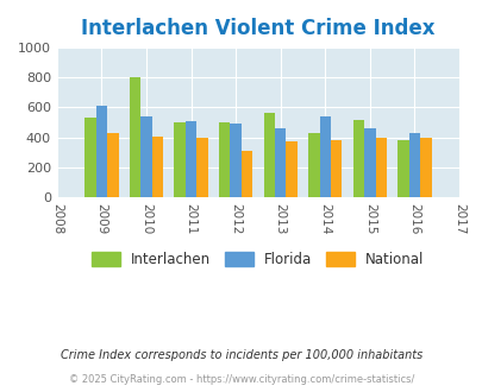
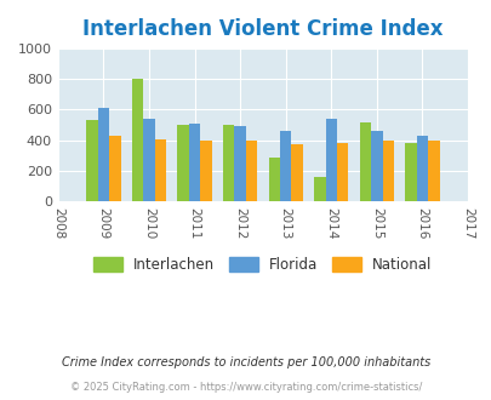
National/2012: 310 -> 390
Interlachen/2013: 560 -> 290
Interlachen/2014: 430 -> 160
